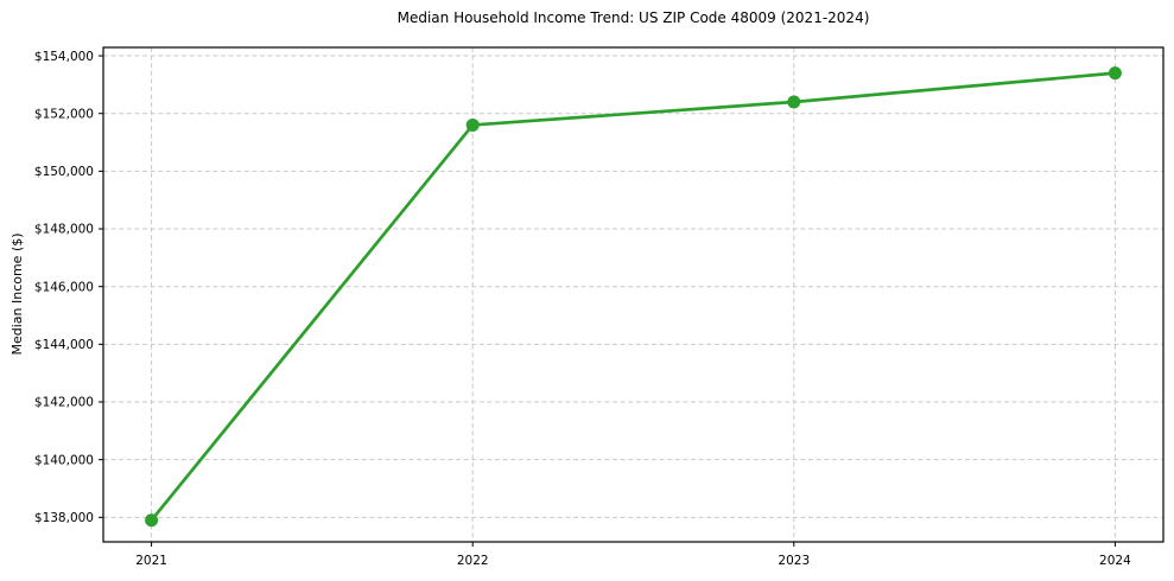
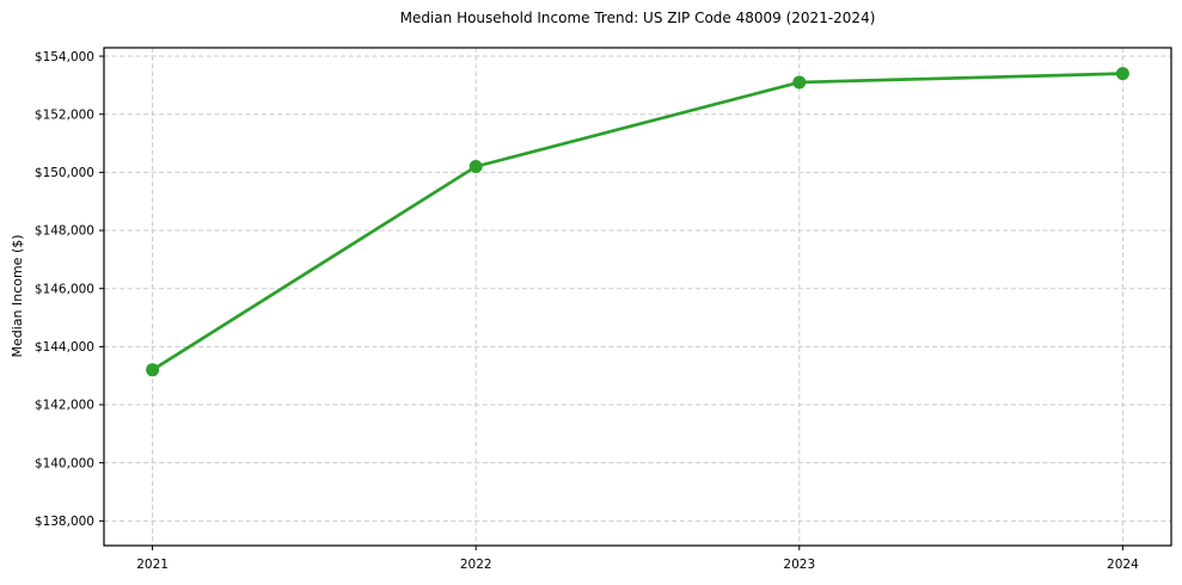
2021: $137900 -> $143200
2022: $151600 -> $150200
2023: $152400 -> $153100
